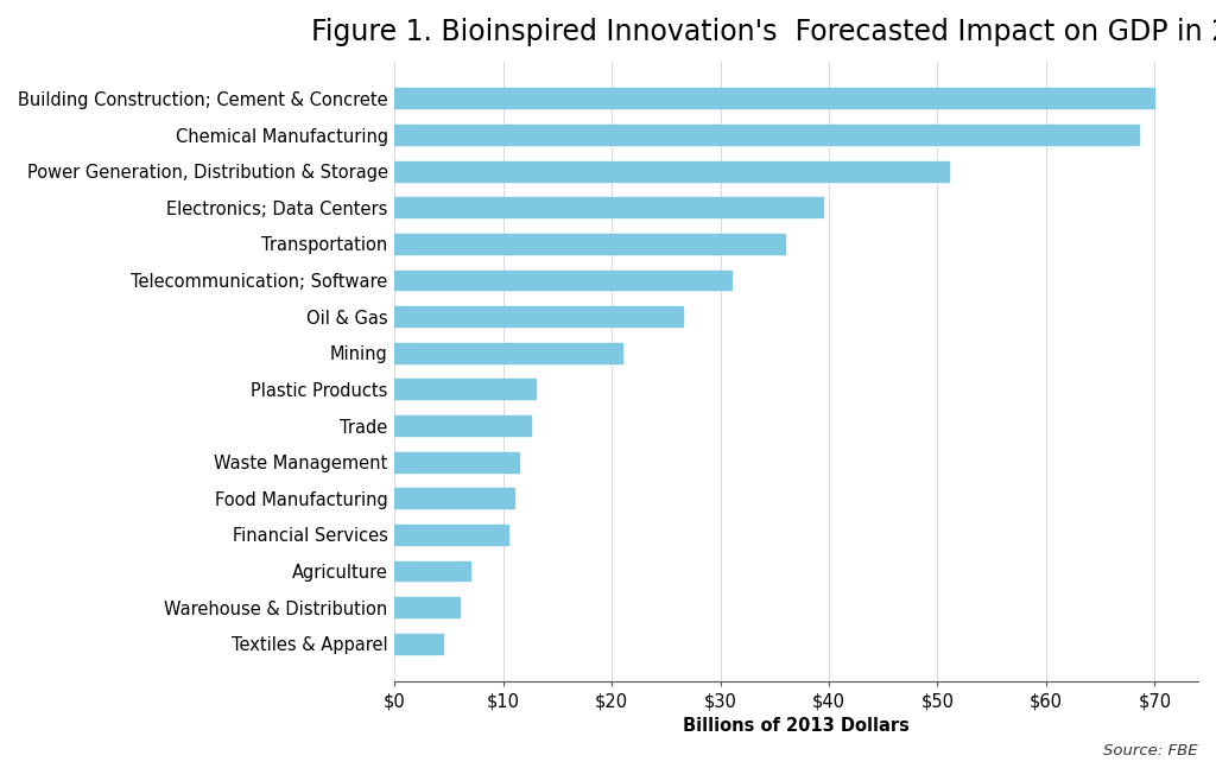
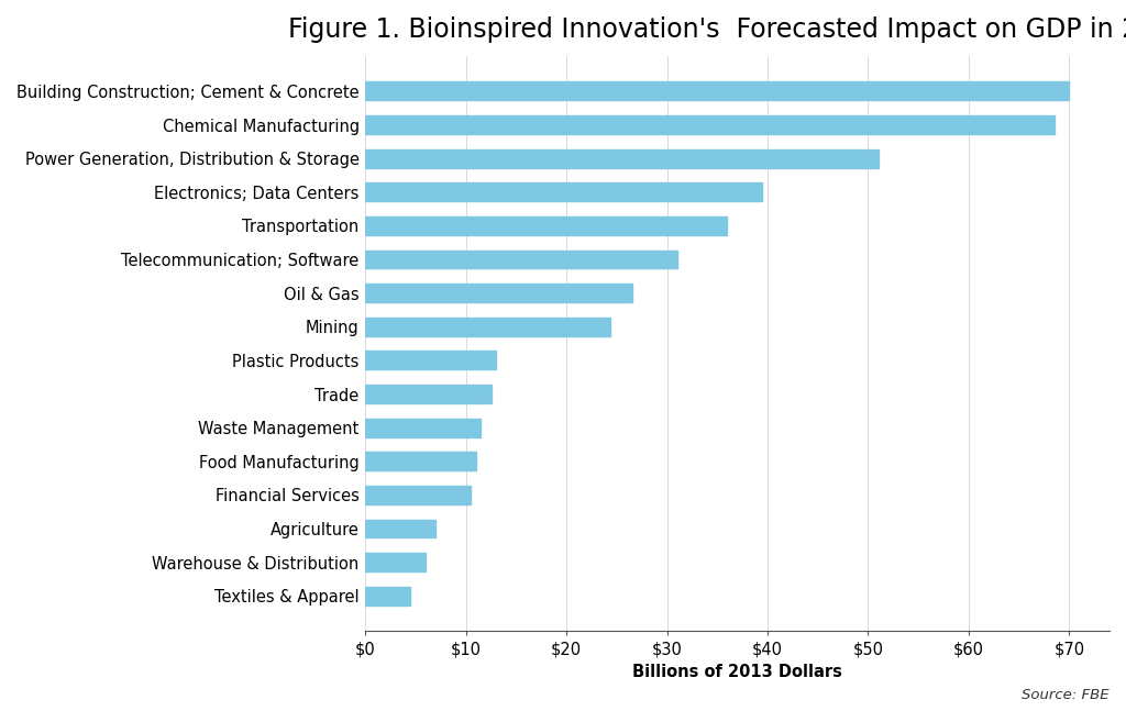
Mining: $21.0 -> $24.4
